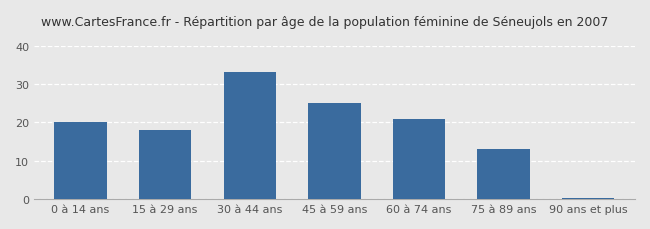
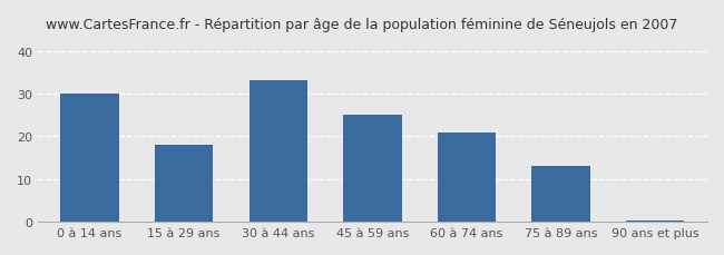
0 à 14 ans: 20.0 -> 30.0
